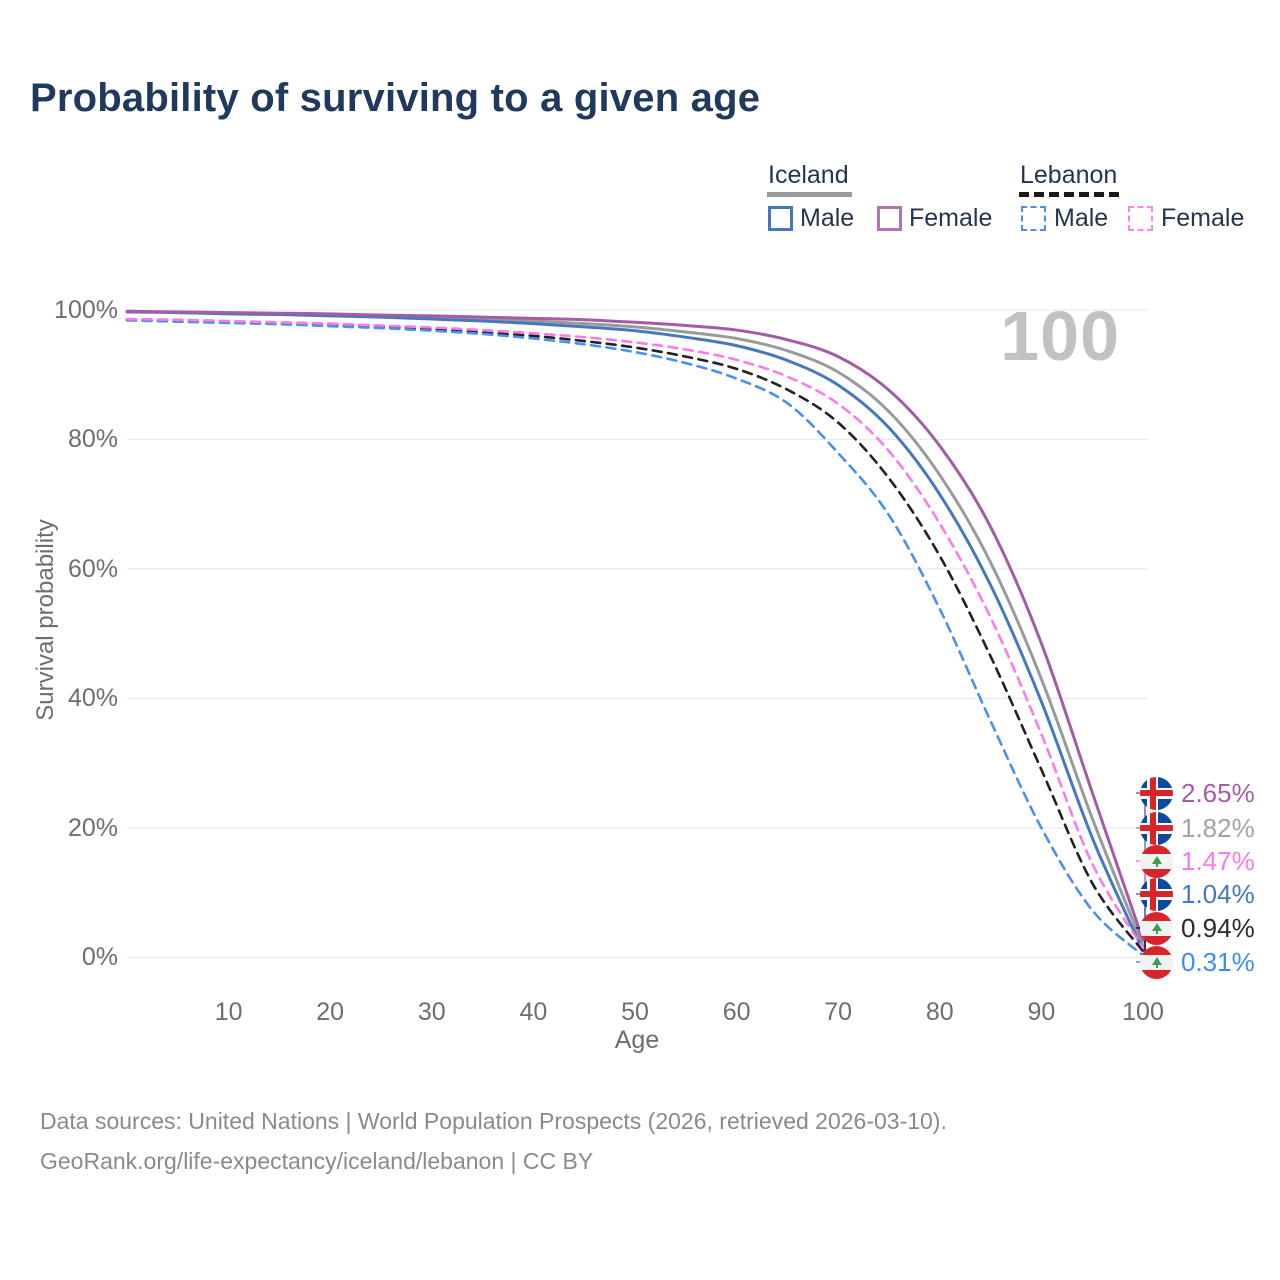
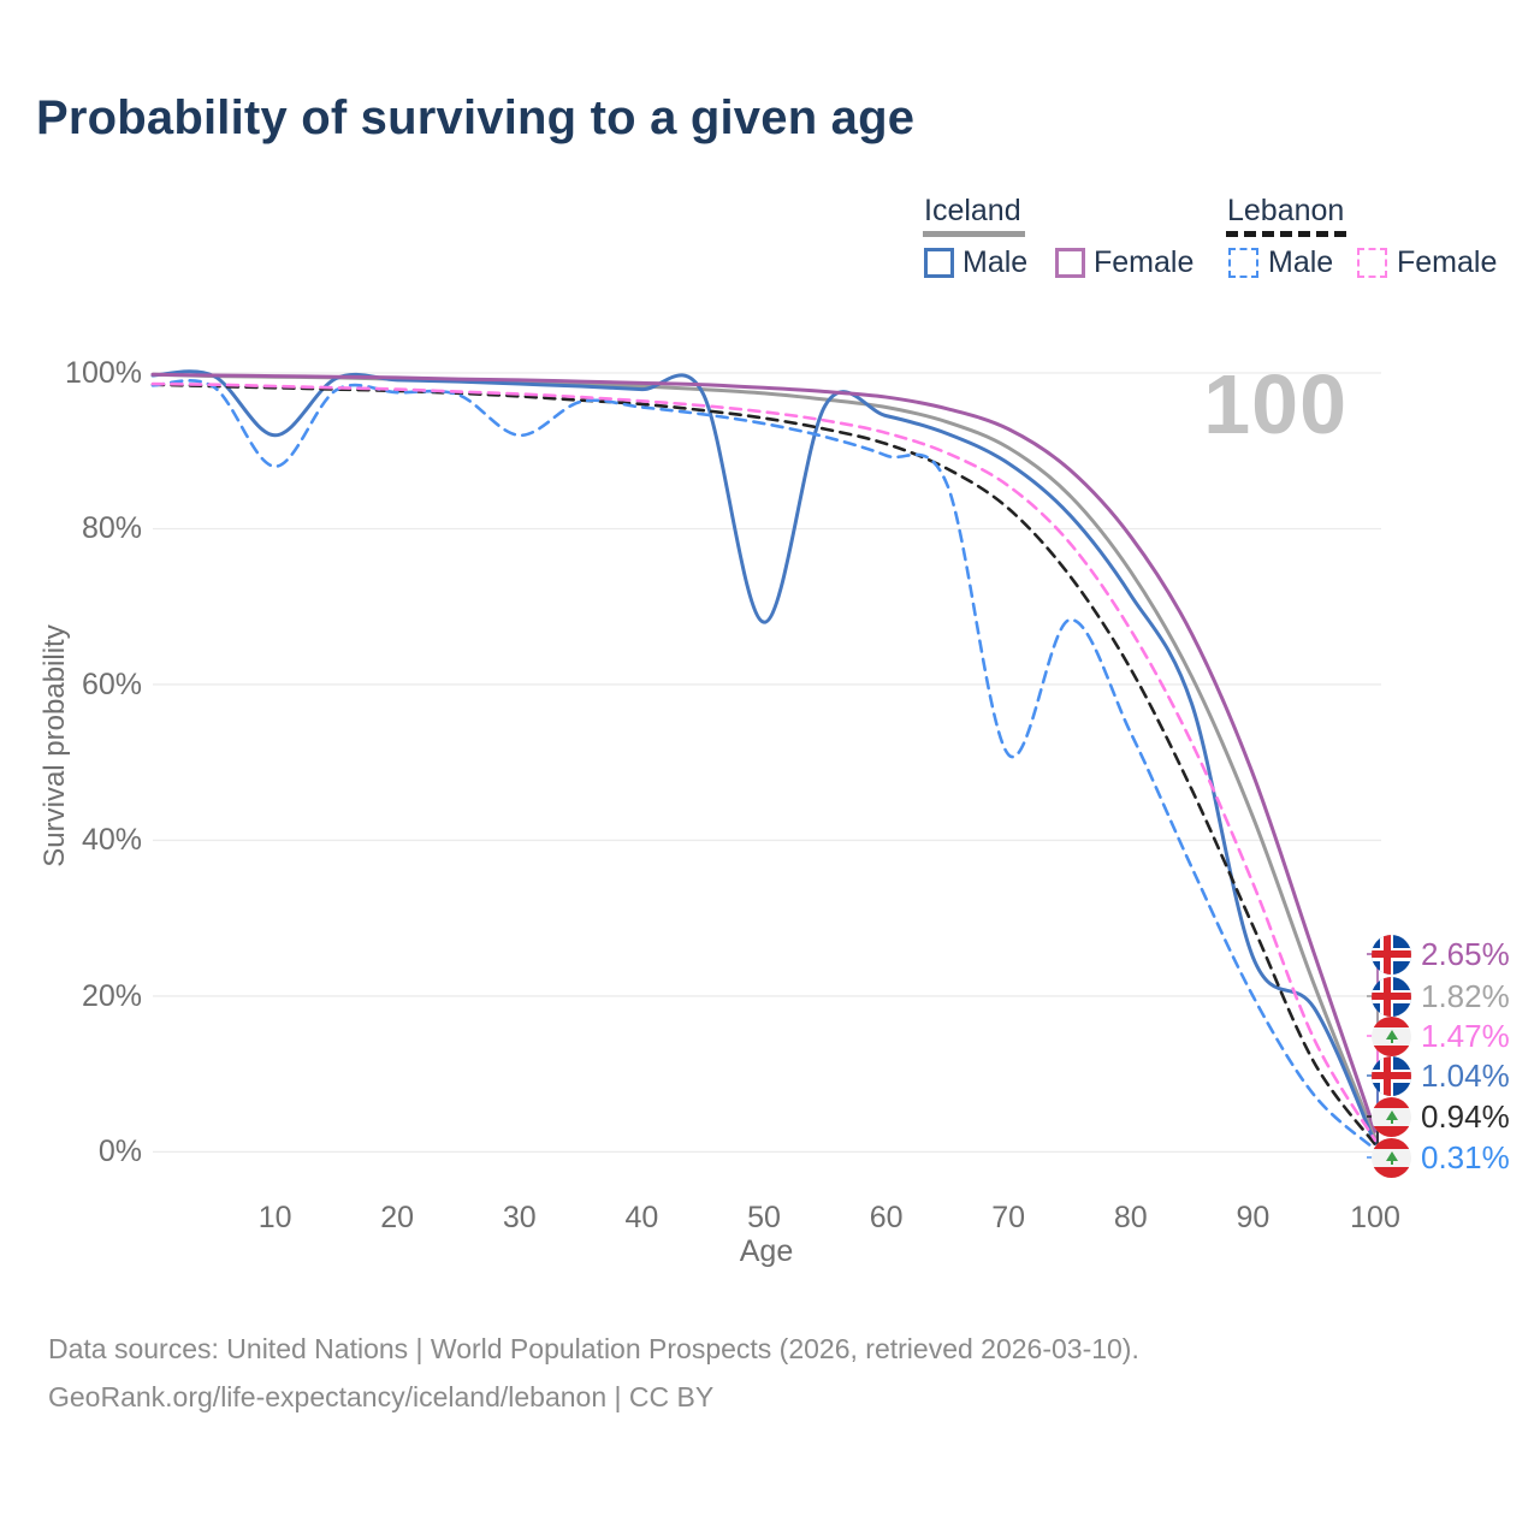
Iceland Male/10: 99% -> 92%
Lebanon Male/10: 98% -> 88%
Lebanon Male/30: 97% -> 92%
Iceland Male/50: 97% -> 68%
Lebanon Male/70: 78% -> 51%
Iceland Male/90: 40% -> 25%
